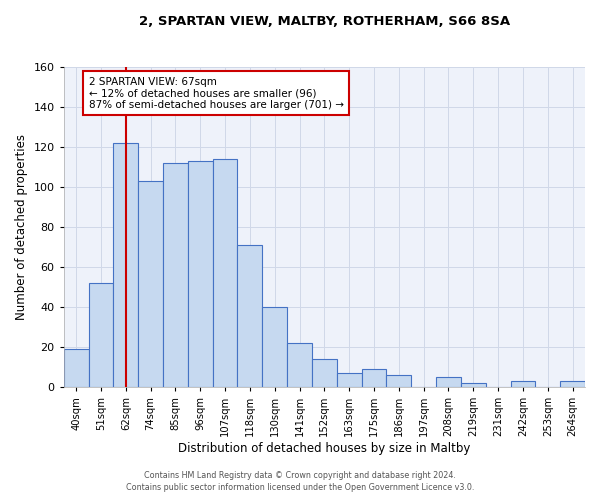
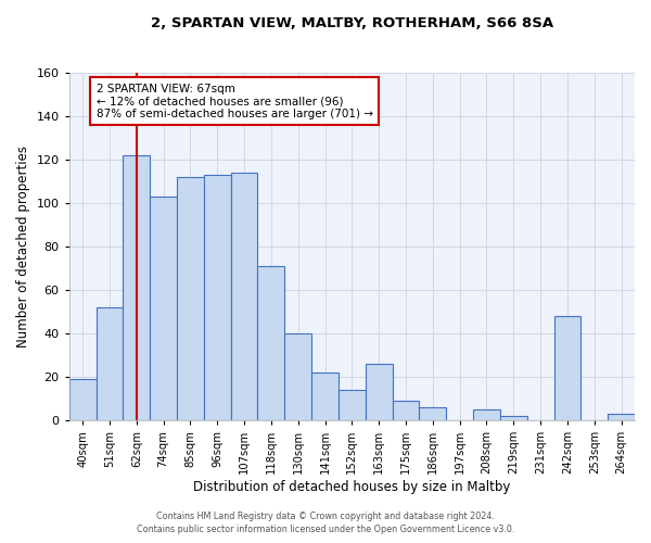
163sqm: 7 -> 26
242sqm: 3 -> 48
